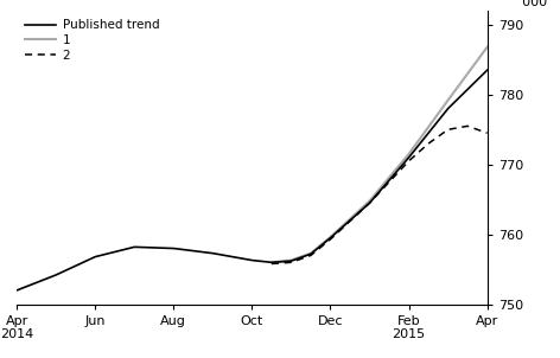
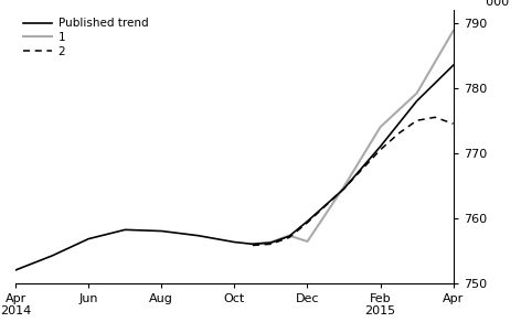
1/Dec: 759.6 -> 756.4
1/Feb 2015: 771.5 -> 774.0
1/Apr: 786.8 -> 788.8
